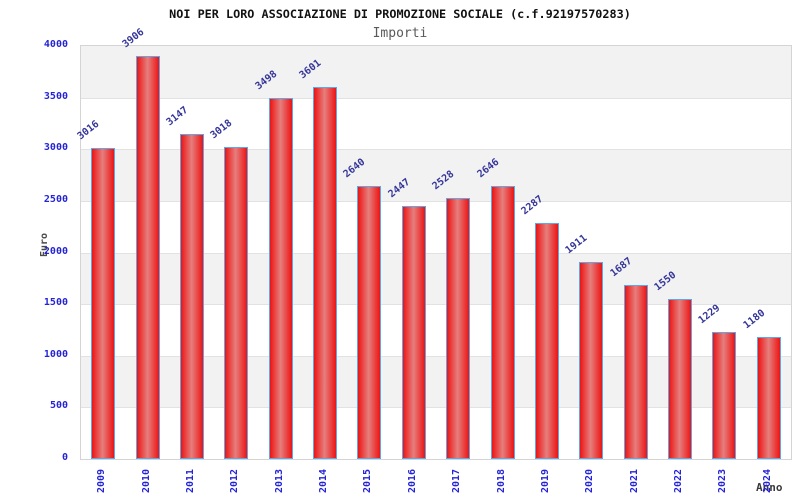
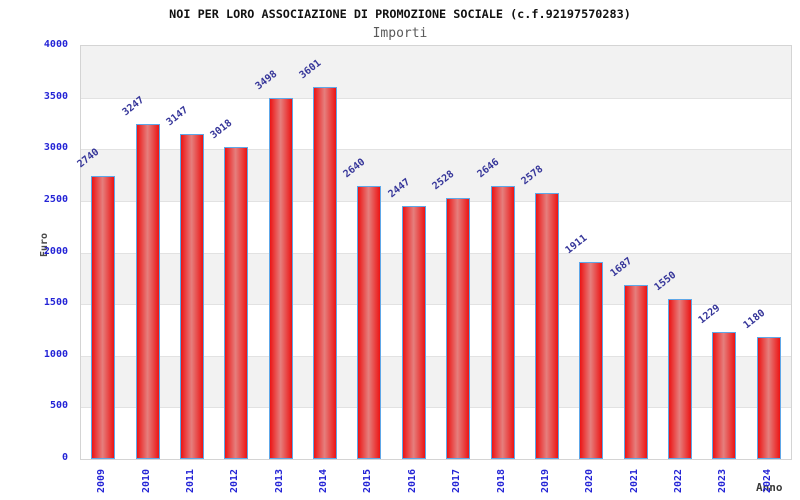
2009: 3016 -> 2740
2010: 3906 -> 3247
2019: 2287 -> 2578
